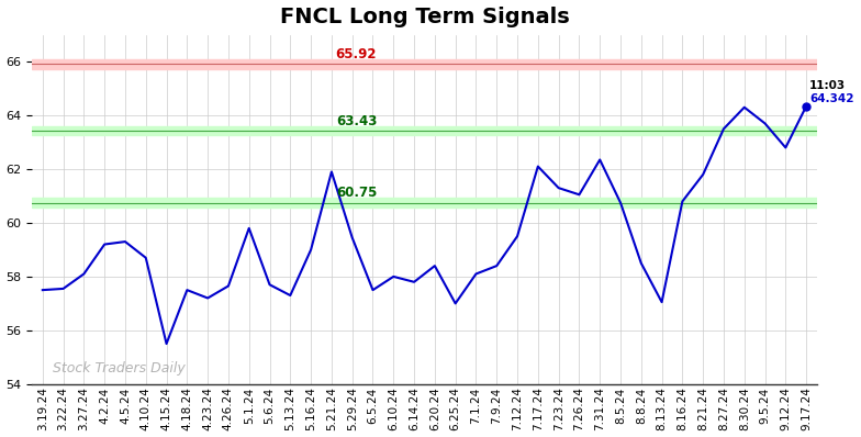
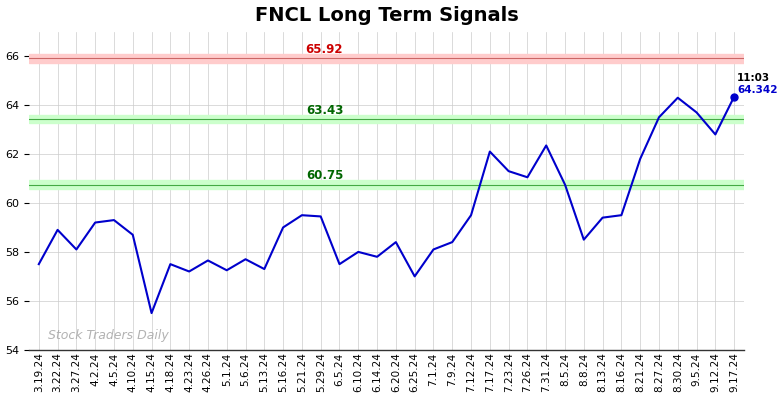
3.22.24: 57.55 -> 58.90
5.1.24: 59.80 -> 57.25
5.21.24: 61.90 -> 59.50
8.13.24: 57.05 -> 59.40
8.16.24: 60.80 -> 59.50
